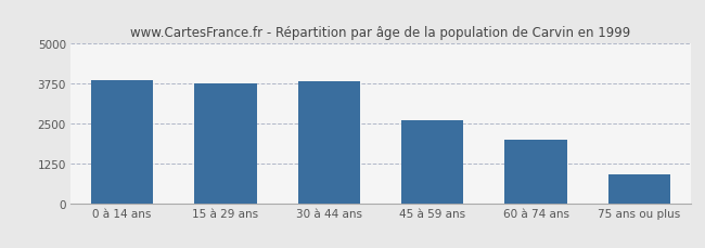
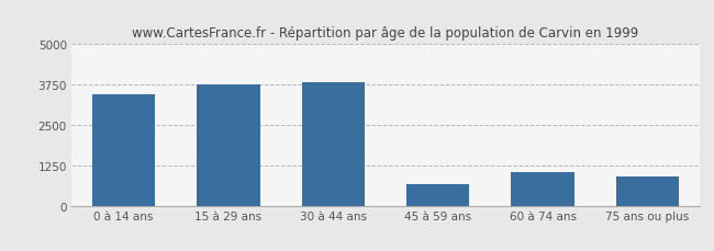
0 à 14 ans: 3850 -> 3450
45 à 59 ans: 2600 -> 650
60 à 74 ans: 2000 -> 1050
